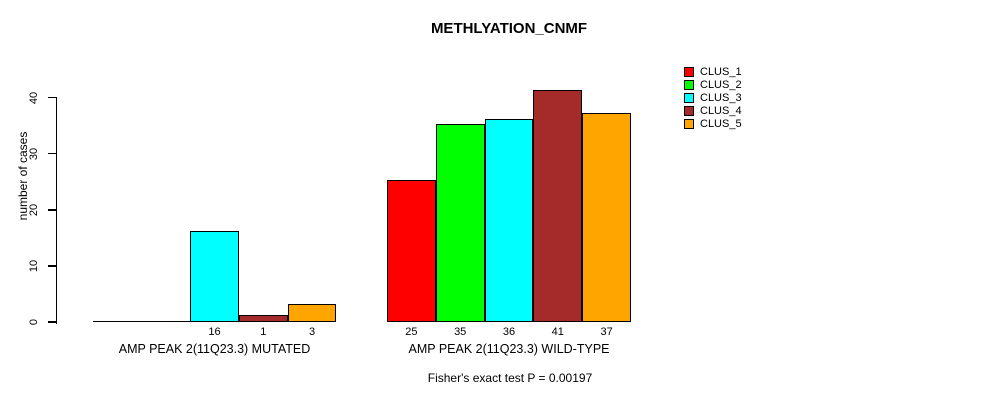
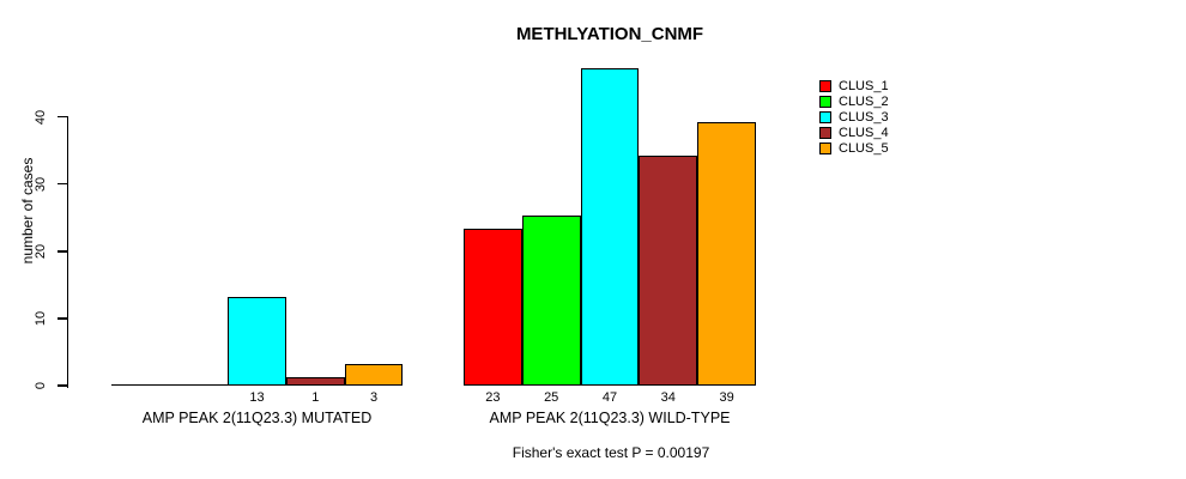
CLUS_3/AMP PEAK 2(11Q23.3) MUTATED: 16 -> 13
CLUS_1/AMP PEAK 2(11Q23.3) WILD-TYPE: 25 -> 23
CLUS_2/AMP PEAK 2(11Q23.3) WILD-TYPE: 35 -> 25
CLUS_3/AMP PEAK 2(11Q23.3) WILD-TYPE: 36 -> 47
CLUS_4/AMP PEAK 2(11Q23.3) WILD-TYPE: 41 -> 34
CLUS_5/AMP PEAK 2(11Q23.3) WILD-TYPE: 37 -> 39
